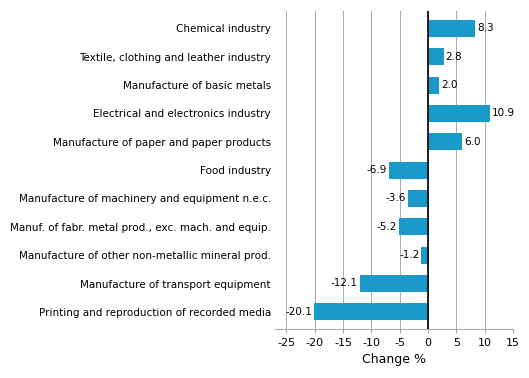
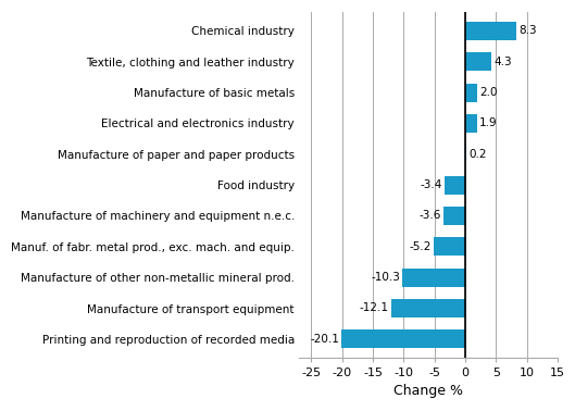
Textile, clothing and leather industry: 2.8 -> 4.3
Electrical and electronics industry: 10.9 -> 1.9
Manufacture of paper and paper products: 6.0 -> 0.2
Food industry: -6.9 -> -3.4
Manufacture of other non-metallic mineral prod.: -1.2 -> -10.3
